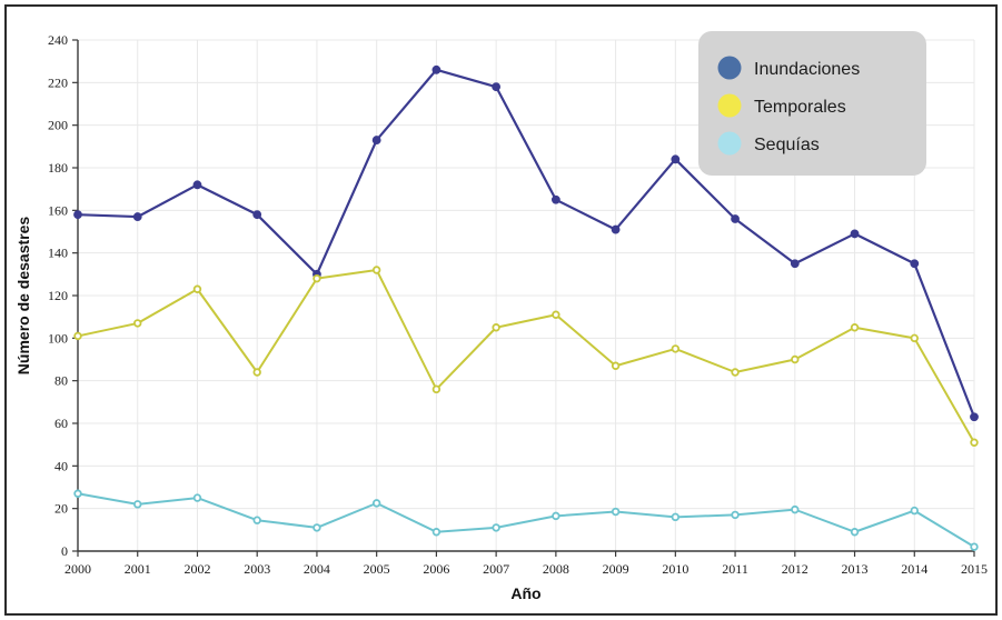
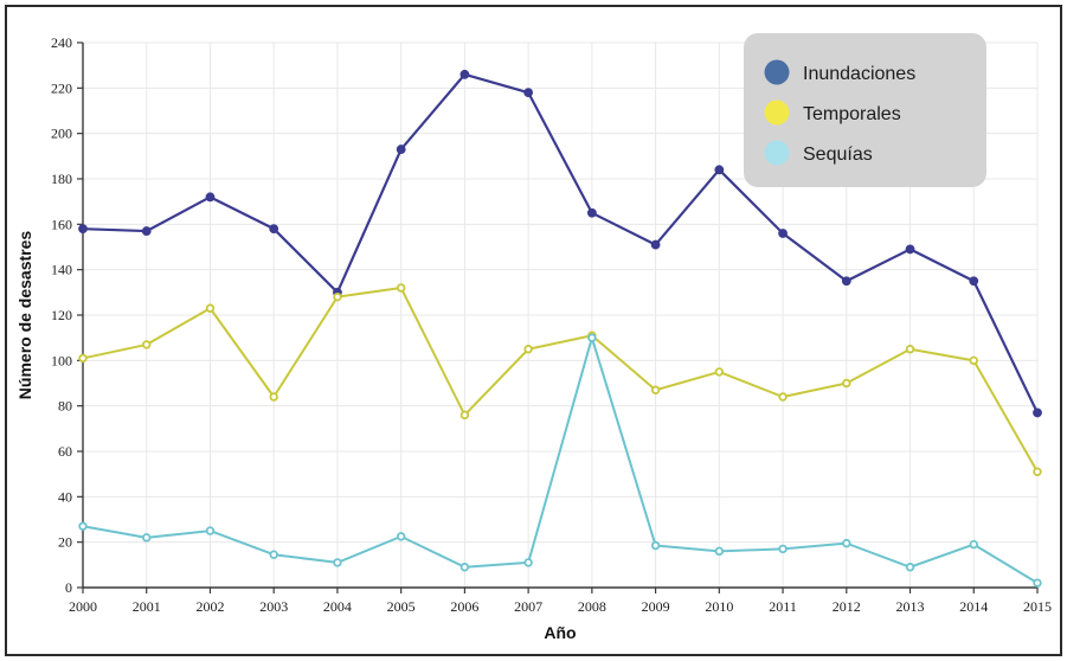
Sequías/2008: 16 -> 110
Inundaciones/2015: 63 -> 77
